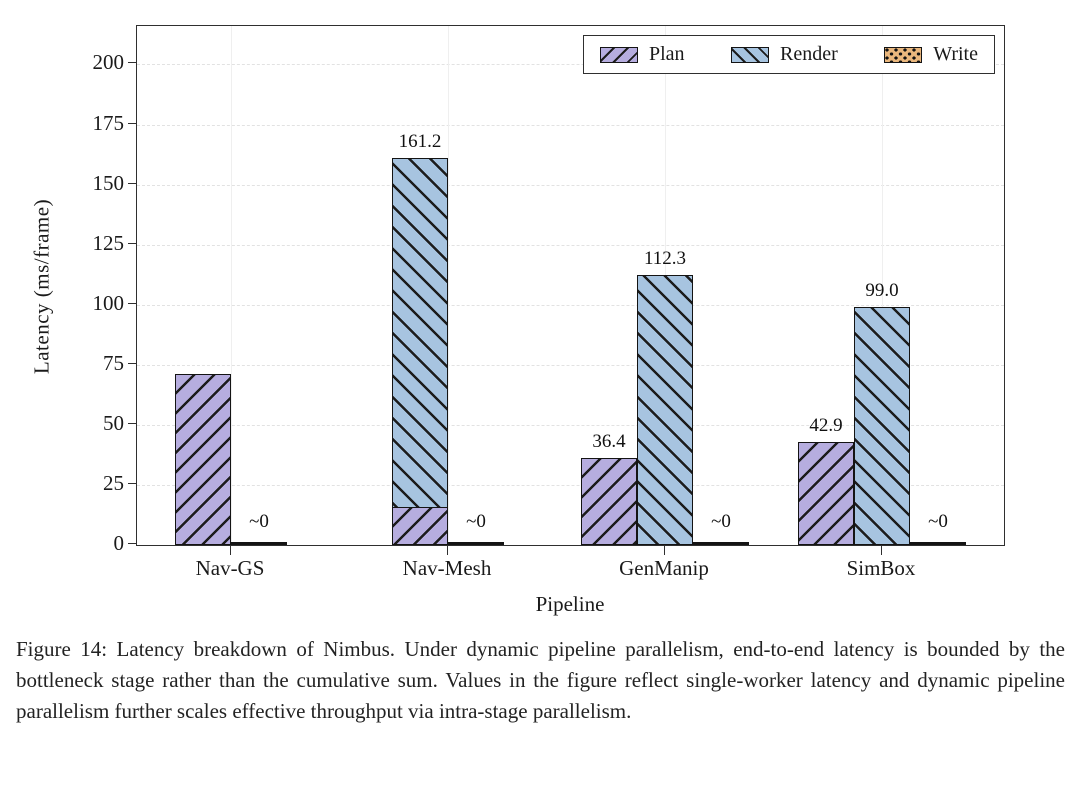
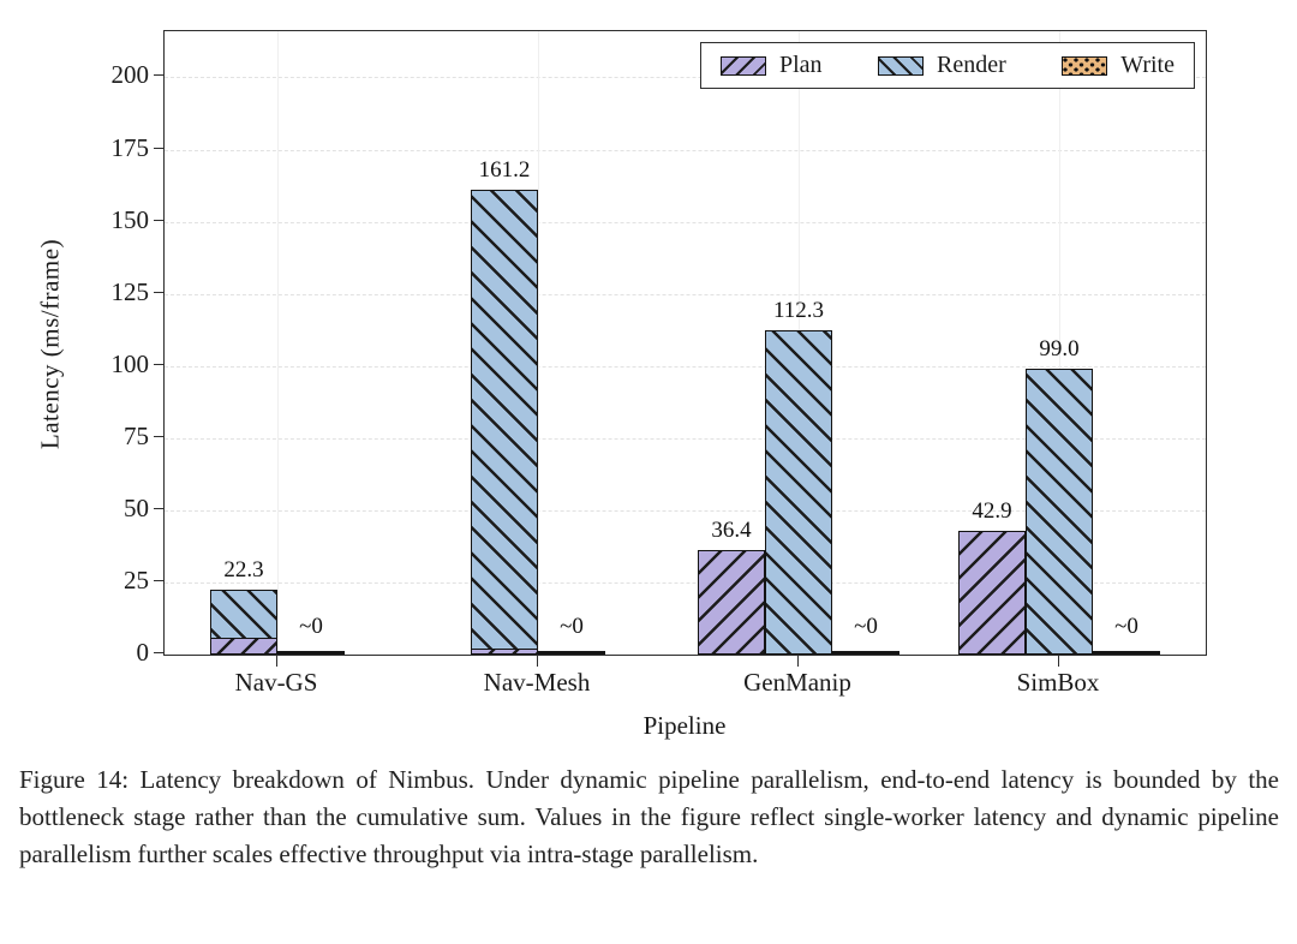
Plan/Nav-GS: 71 -> 6
Plan/Nav-Mesh: 16 -> 2
